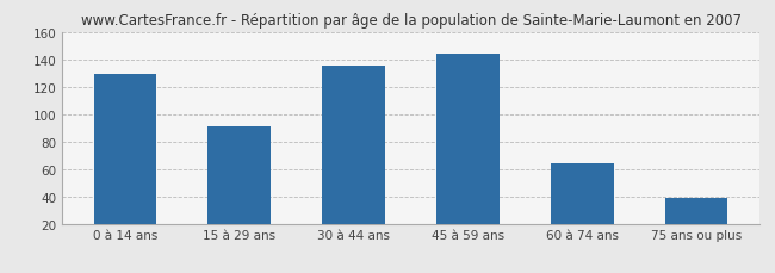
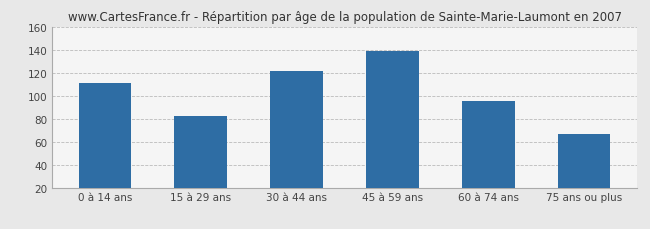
0 à 14 ans: 129 -> 111
15 à 29 ans: 91 -> 82
30 à 44 ans: 135 -> 121
45 à 59 ans: 144 -> 139
60 à 74 ans: 64 -> 95
75 ans ou plus: 39 -> 67
